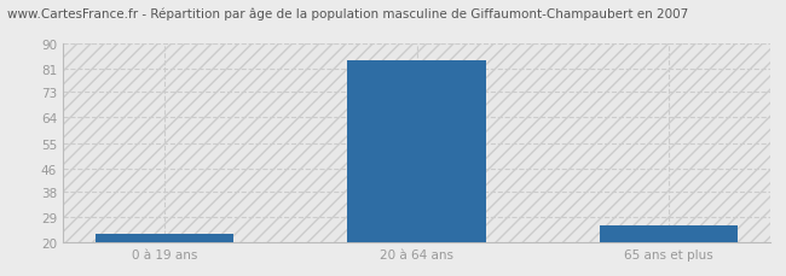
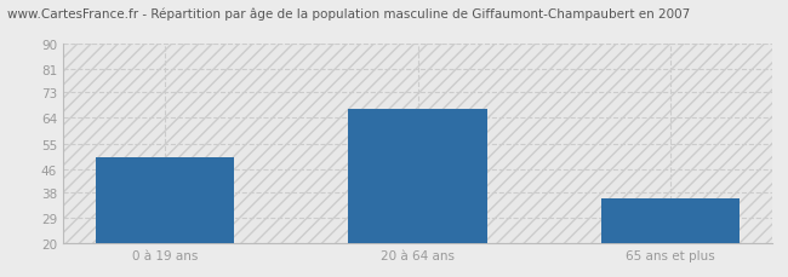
0 à 19 ans: 23 -> 50
20 à 64 ans: 84 -> 67
65 ans et plus: 26 -> 36
